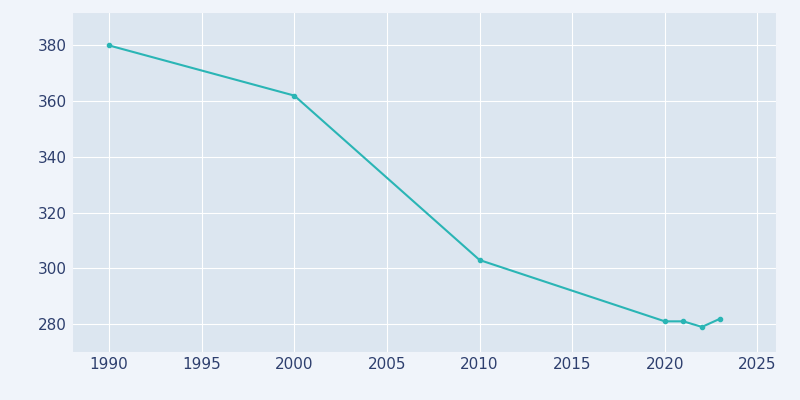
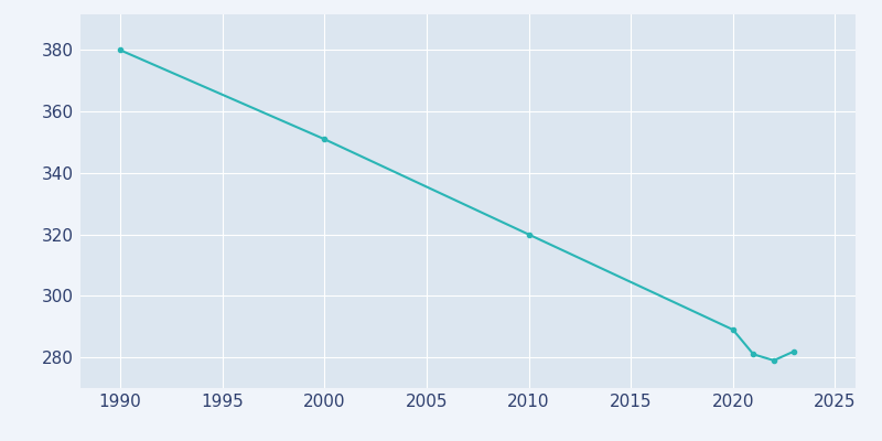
2000: 362 -> 351
2010: 303 -> 320
2020: 281 -> 289
